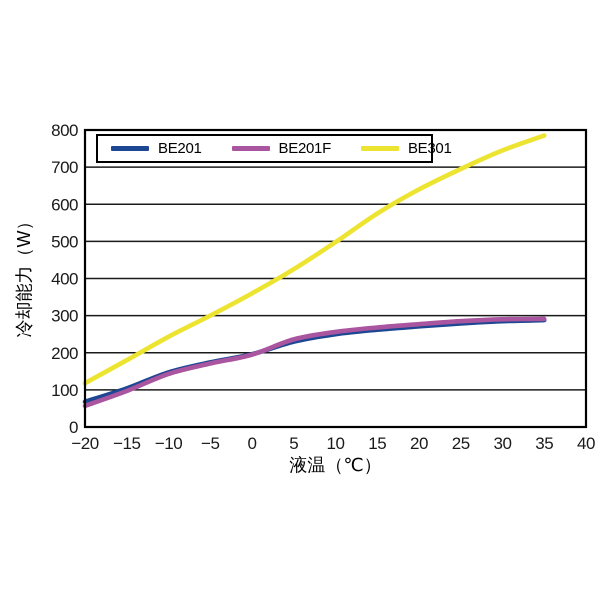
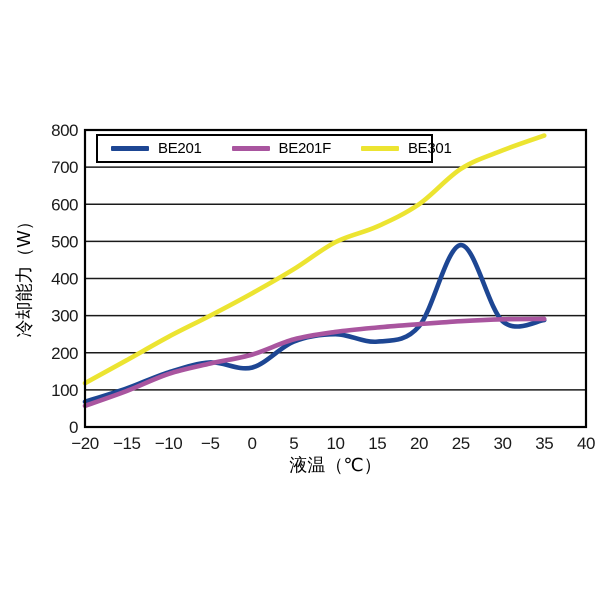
BE201/0: 200 -> 160
BE201/15: 260 -> 230
BE301/15: 580 -> 540
BE301/20: 640 -> 600
BE201/25: 280 -> 490
